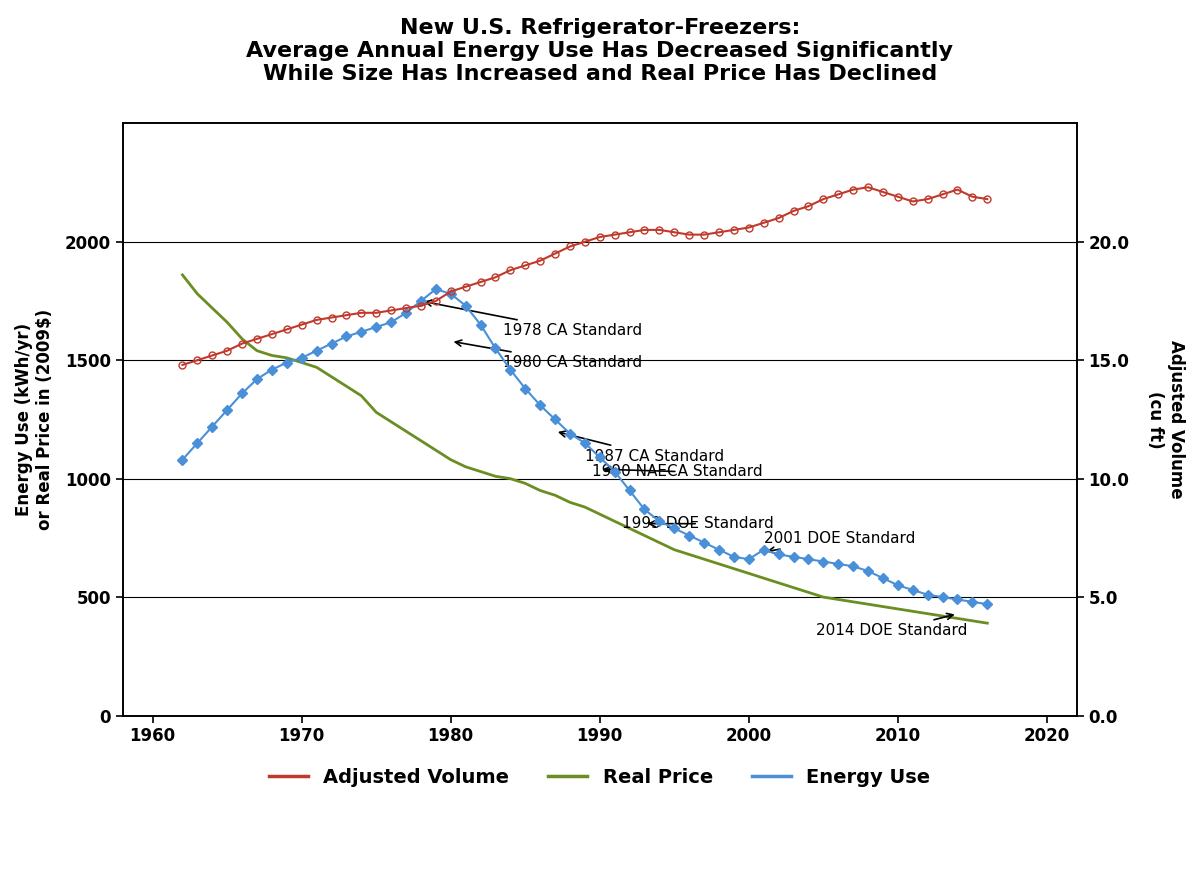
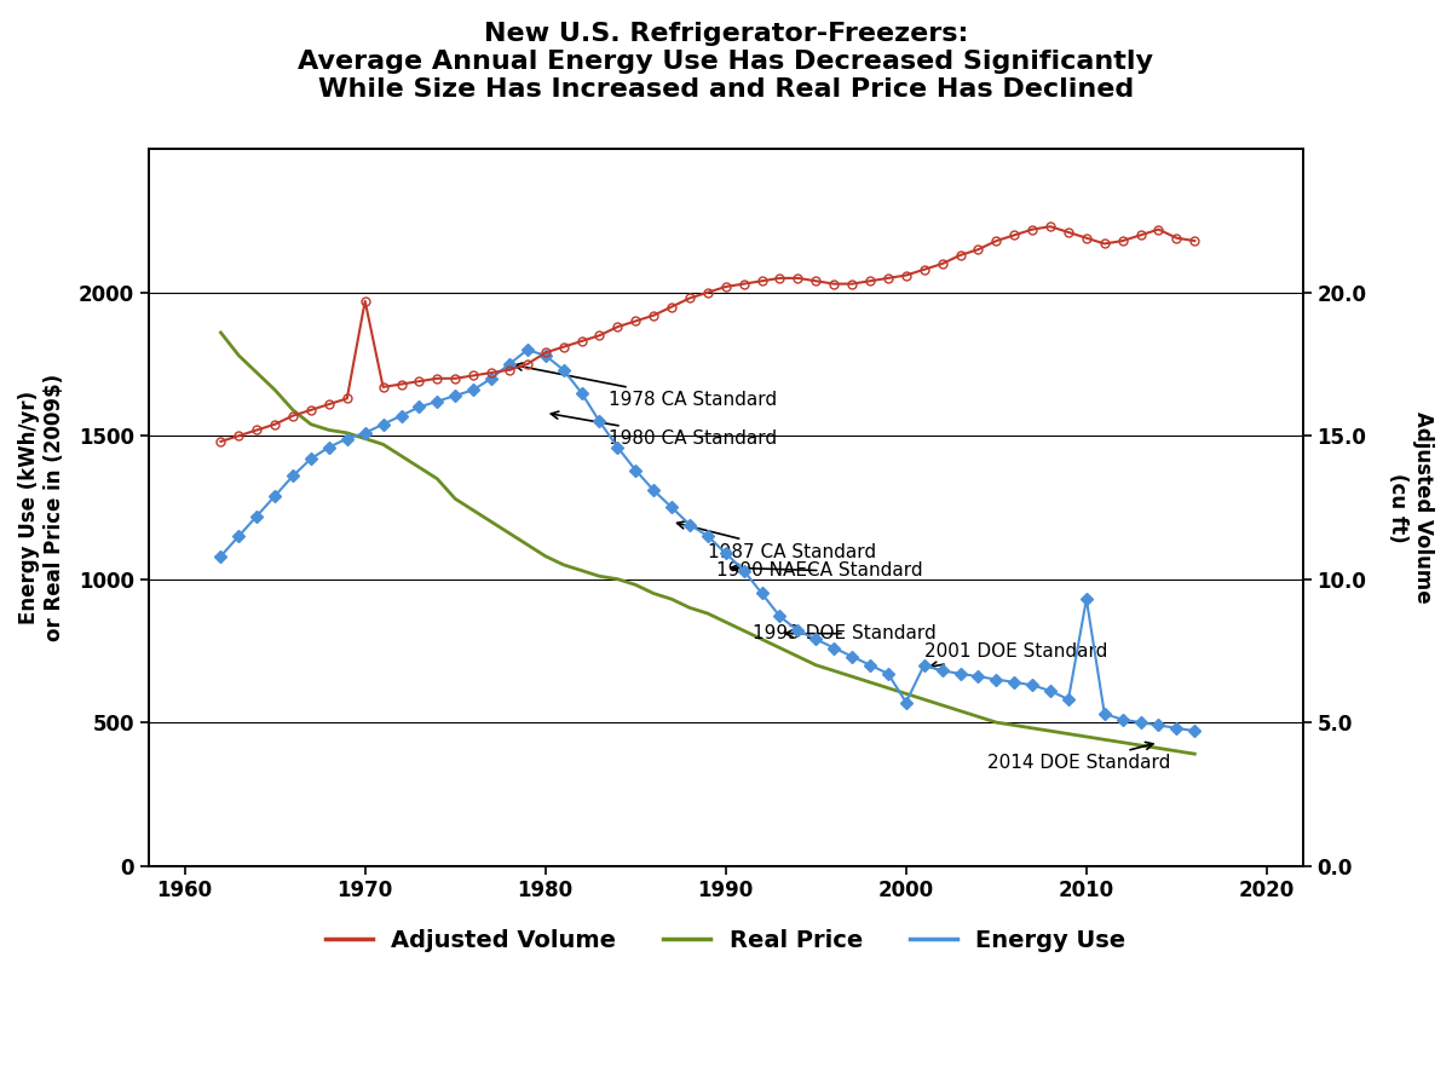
Adjusted Volume/1970: 16.5 -> 19.7
Energy Use/2000: 660 -> 570
Energy Use/2010: 550 -> 930
